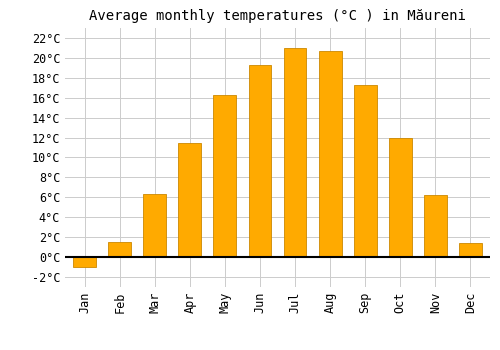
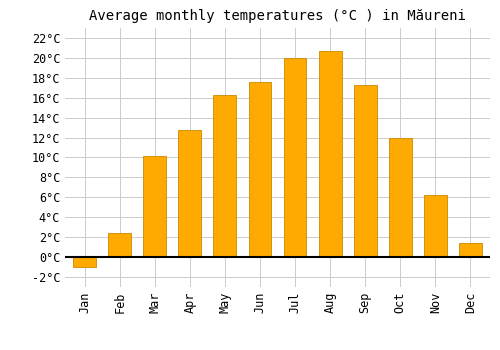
Feb: 1.5°C -> 2.4°C
Mar: 6.3°C -> 10.2°C
Apr: 11.5°C -> 12.8°C
Jun: 19.3°C -> 17.6°C
Jul: 21.0°C -> 20.0°C
